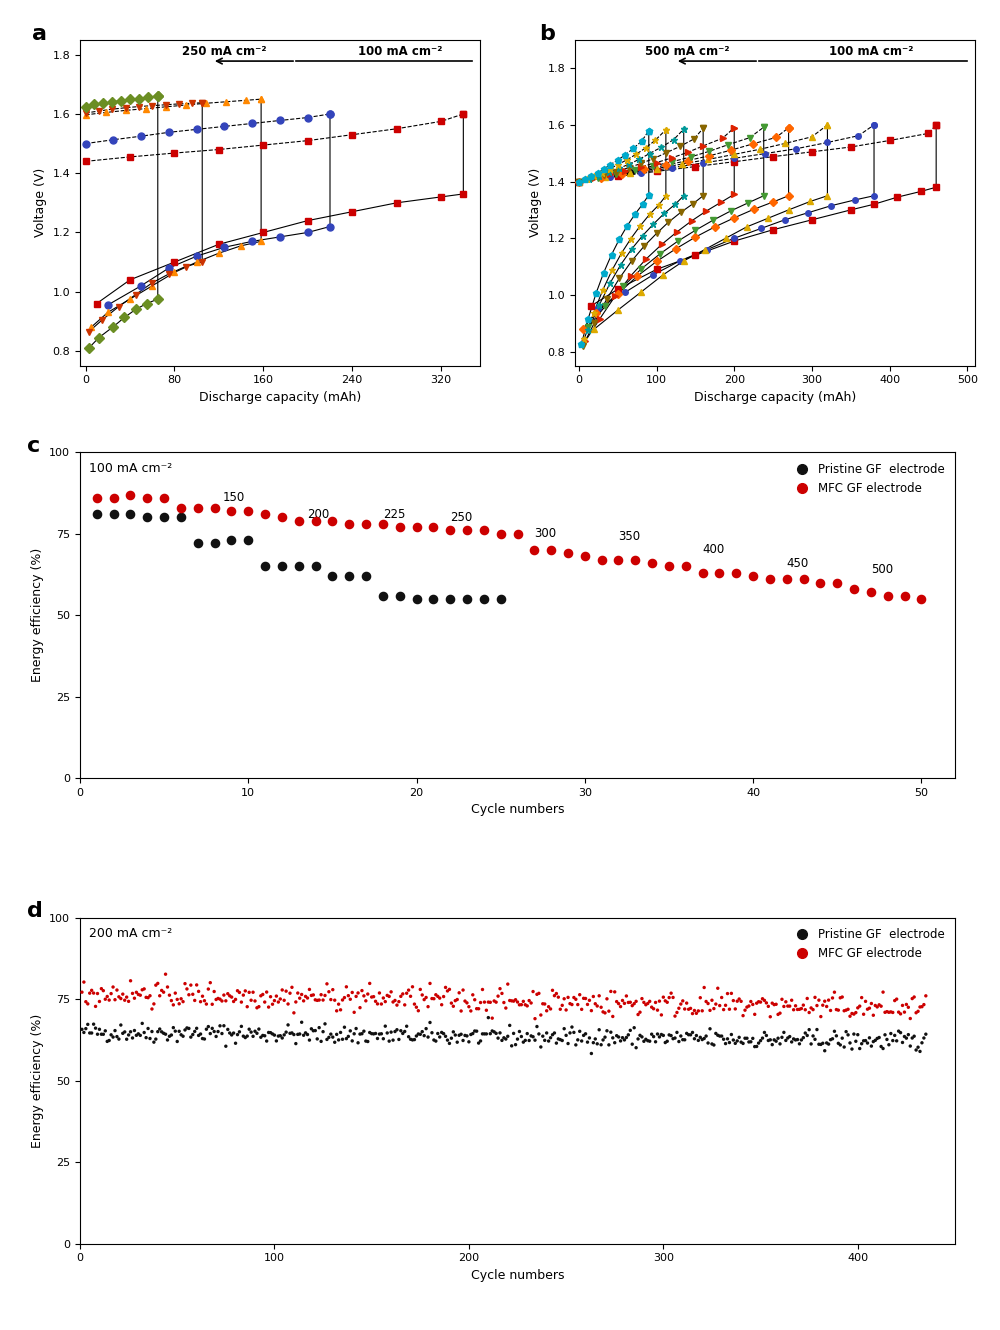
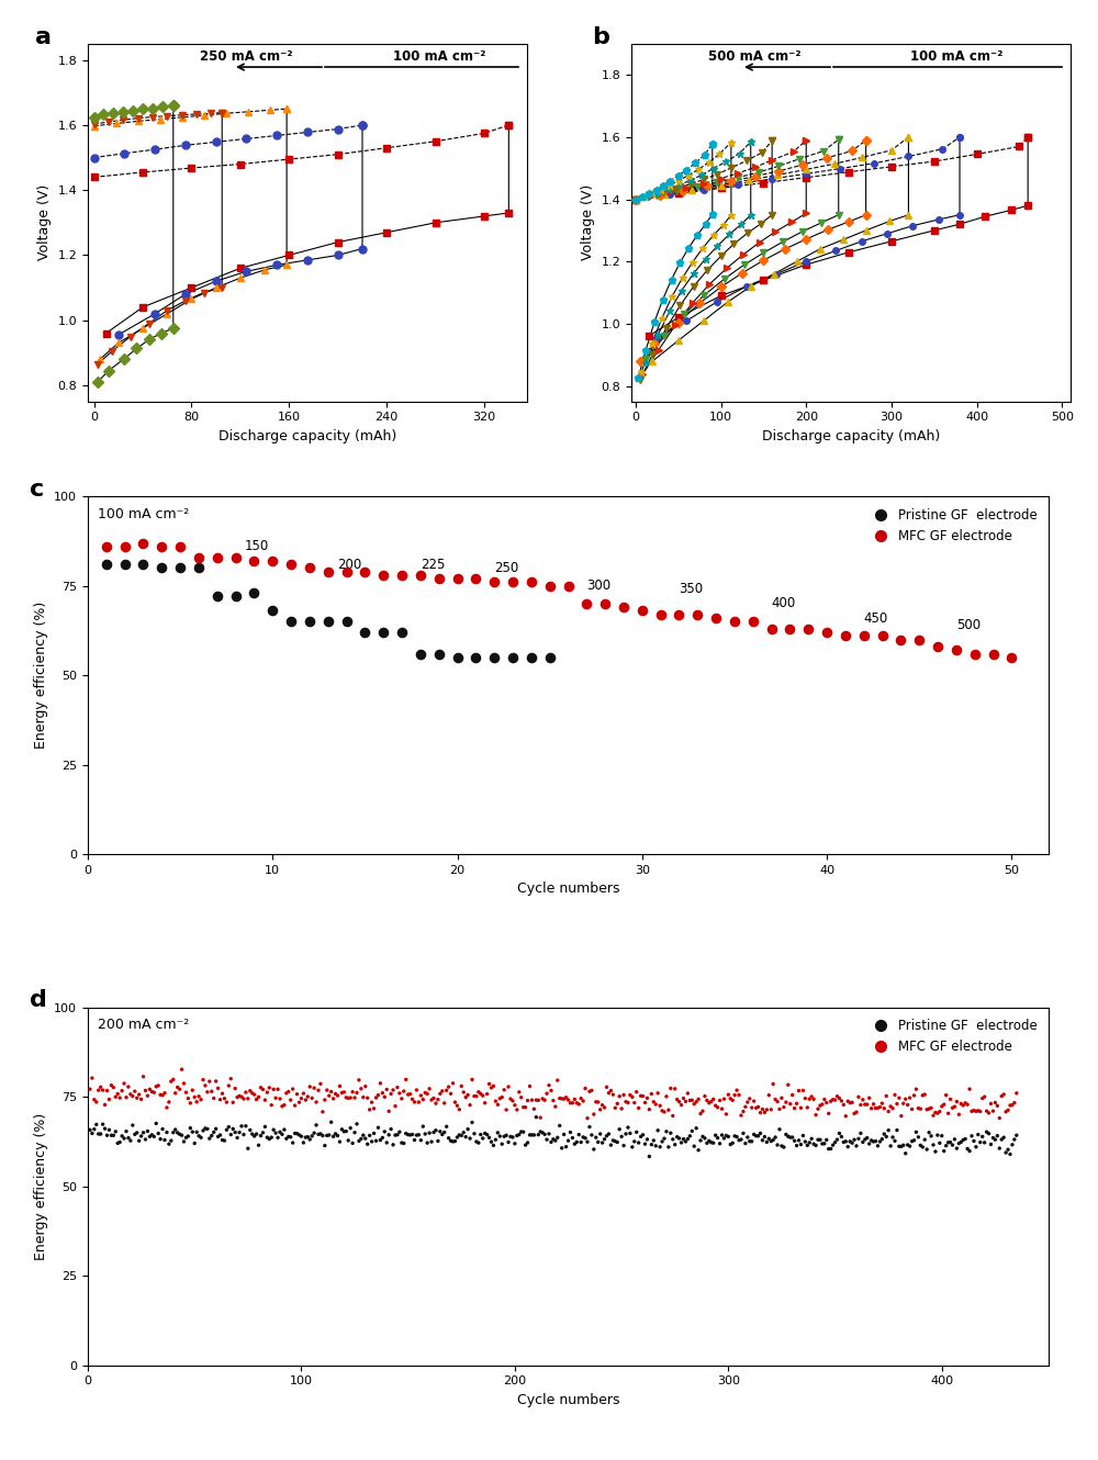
Pristine GF electrode/10: 73 -> 68
